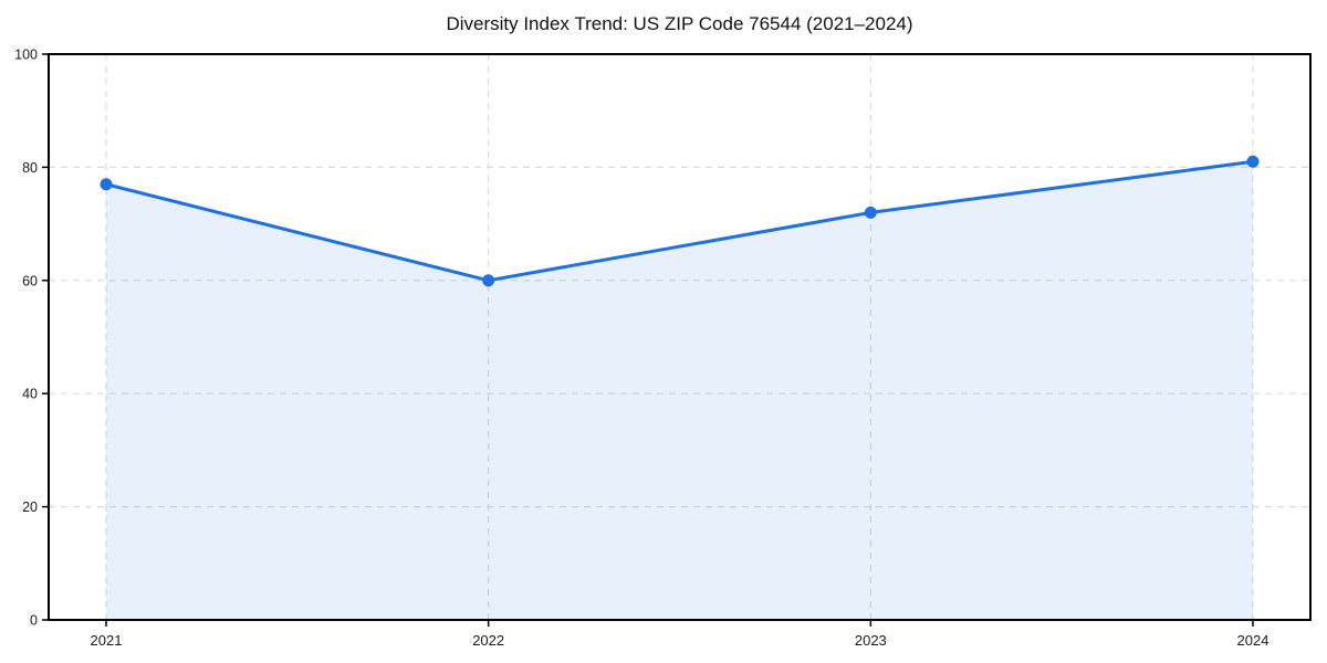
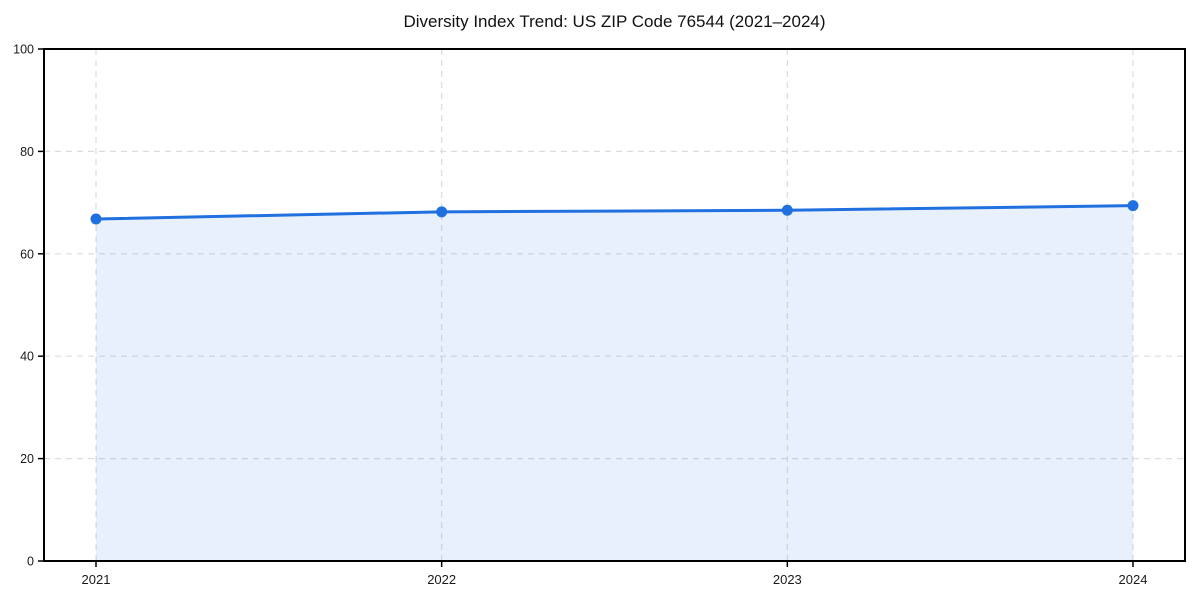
2021: 77 -> 67
2022: 60 -> 68
2023: 72 -> 68
2024: 81 -> 69
